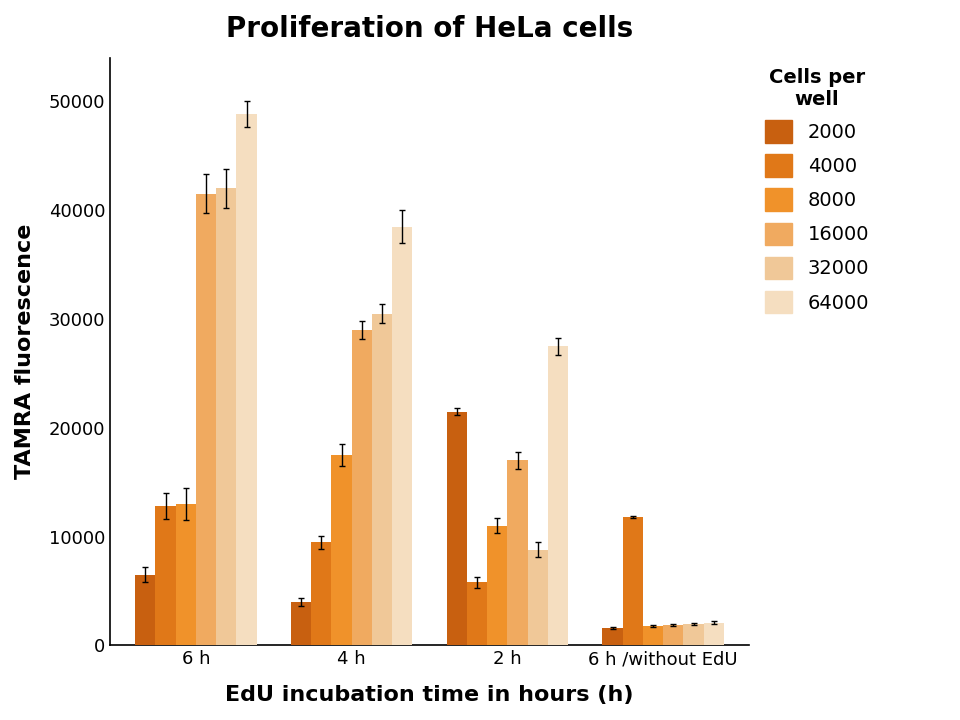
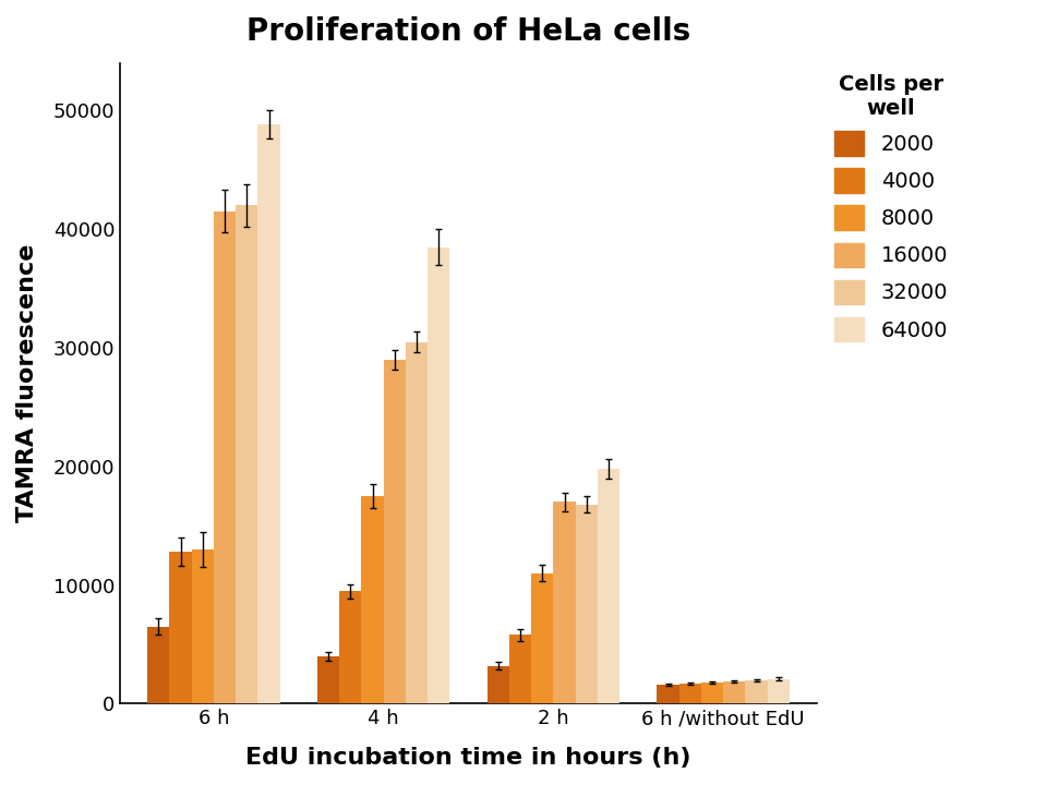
2000/2 h: 21500 -> 3200
32000/2 h: 8800 -> 16800
64000/2 h: 27500 -> 19800
4000/6 h /without EdU: 11800 -> 1700
